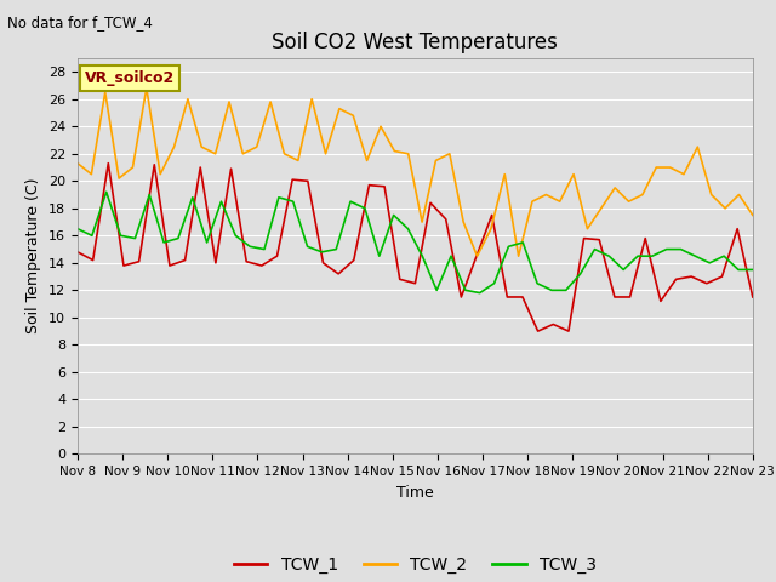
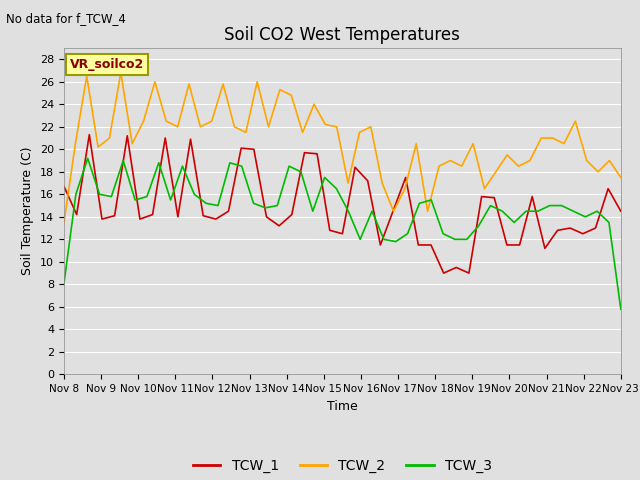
TCW_1/Nov 8: 14.8 -> 16.7
TCW_2/Nov 8: 21.3 -> 13.5
TCW_3/Nov 8: 16.5 -> 8.1
TCW_1/Nov 23: 11.5 -> 14.5
TCW_3/Nov 23: 13.5 -> 5.8
